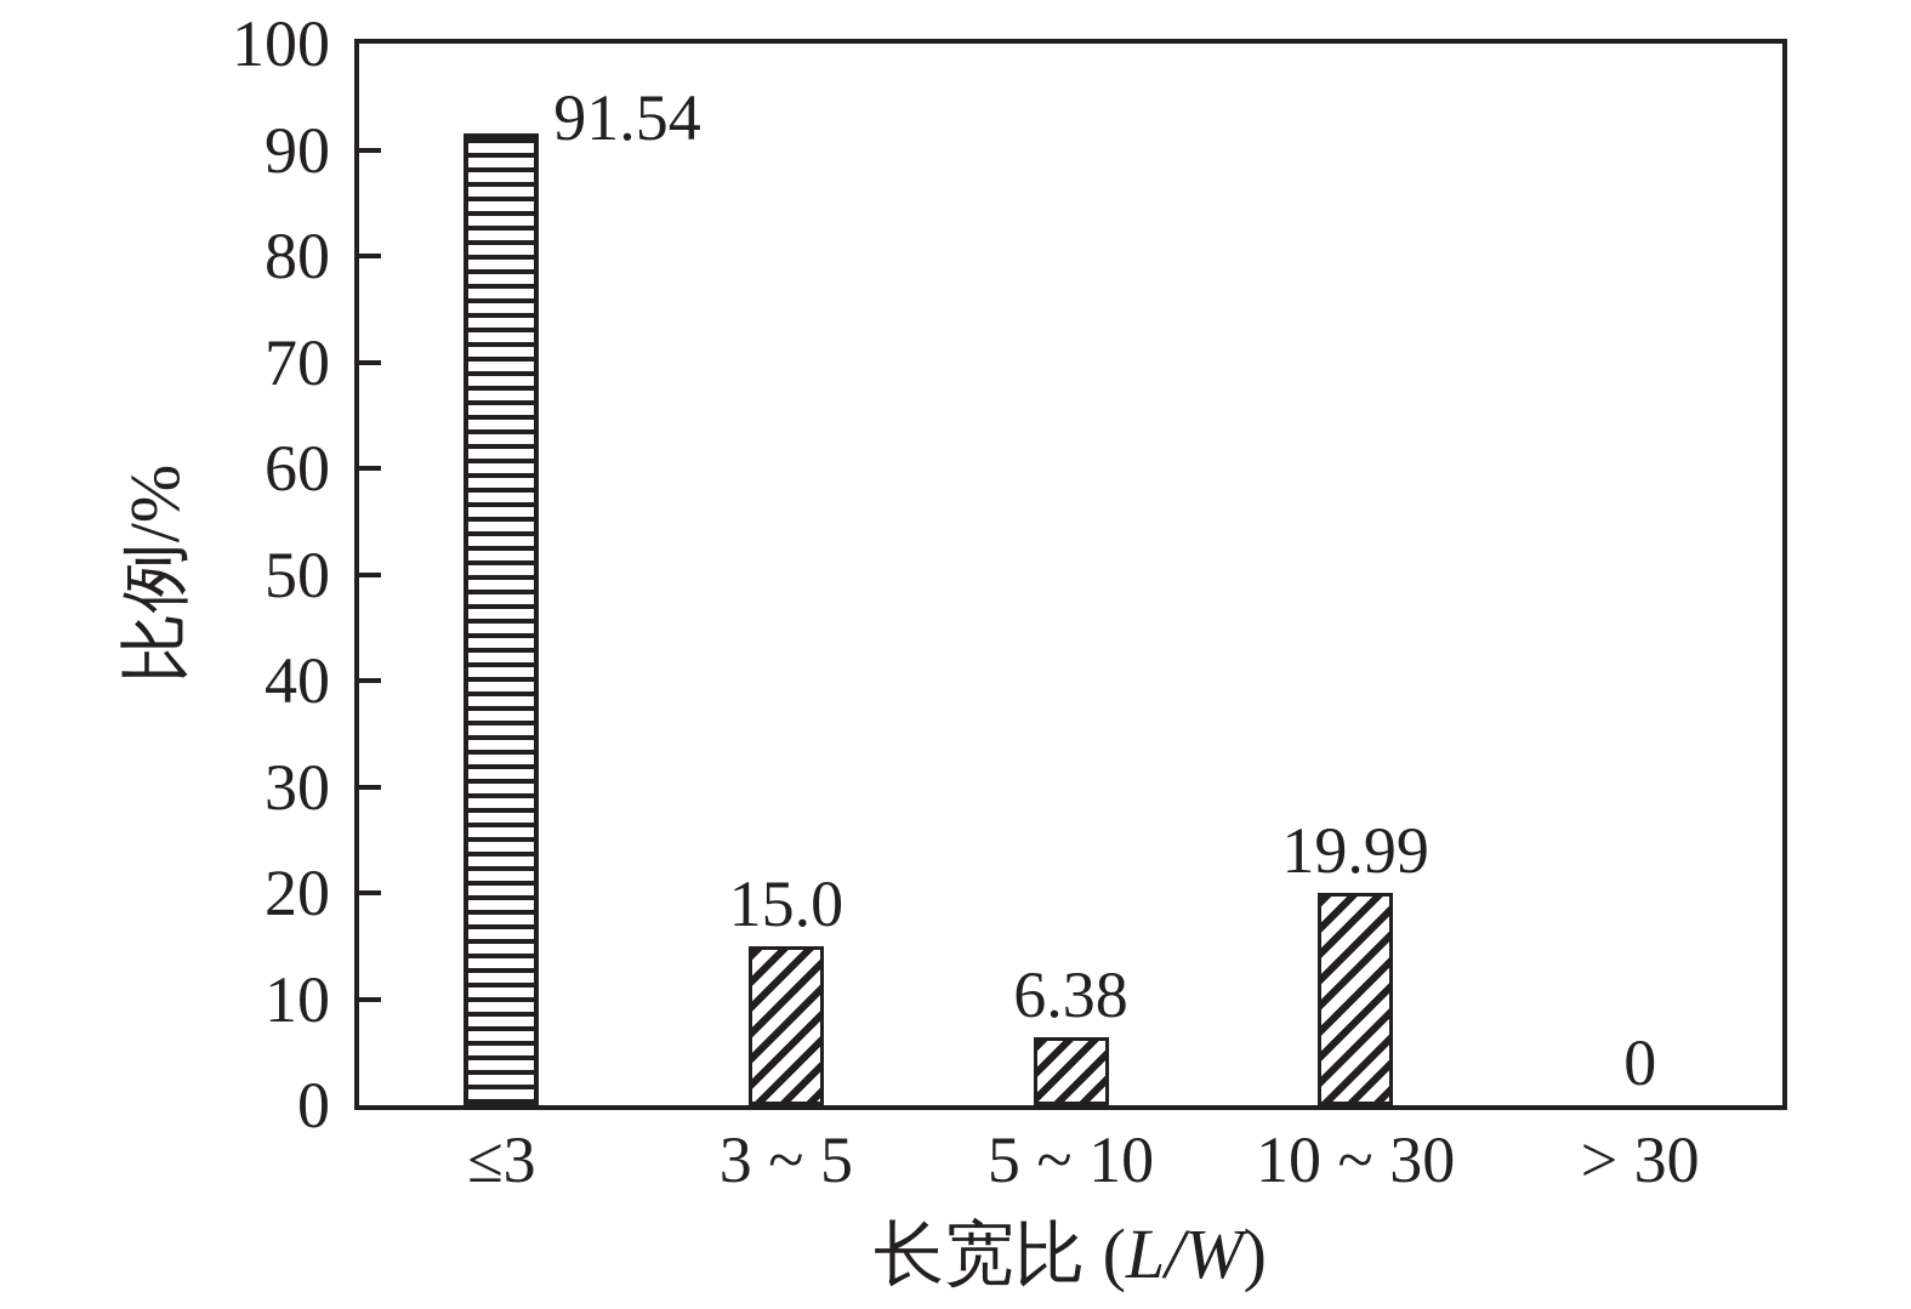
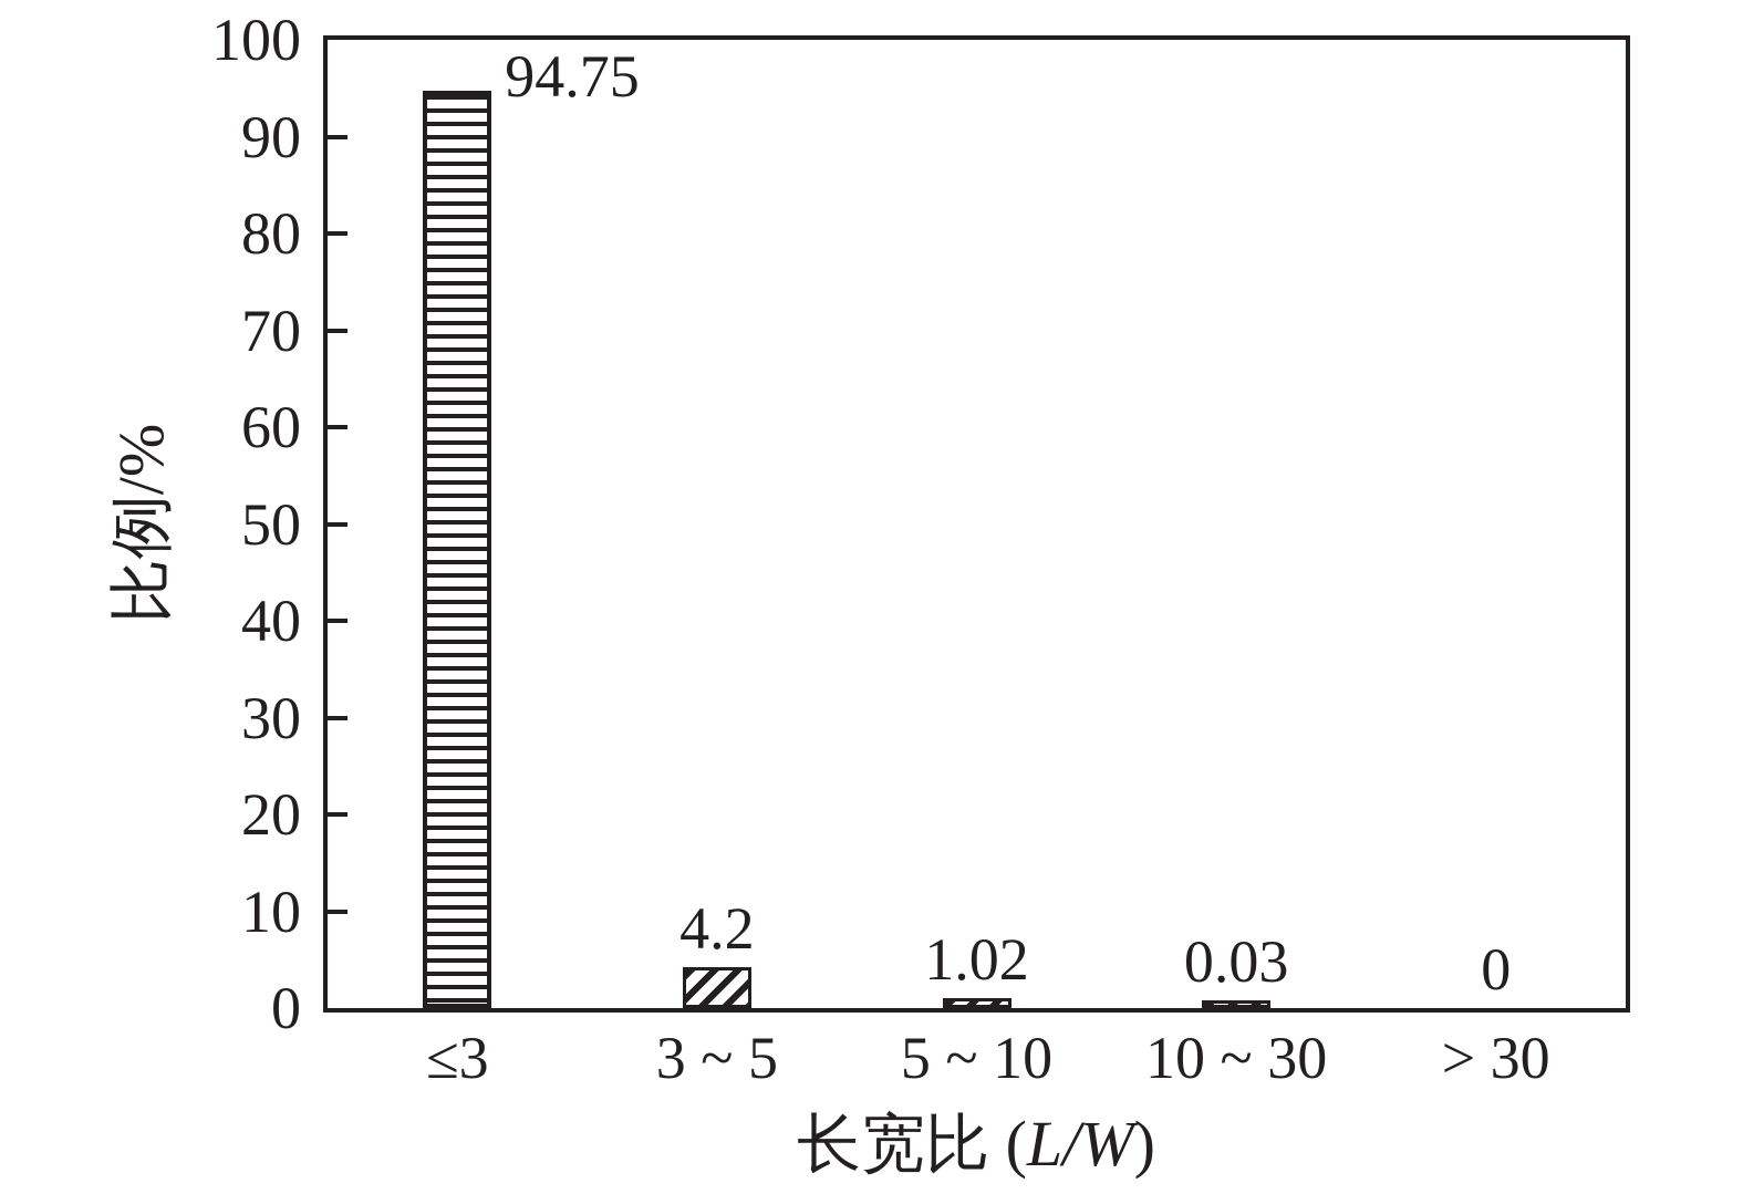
≤3: 91.54 -> 94.75
3 ~ 5: 15.0 -> 4.2
5 ~ 10: 6.38 -> 1.02
10 ~ 30: 19.99 -> 0.03
